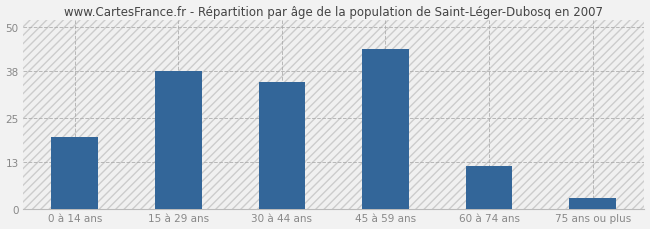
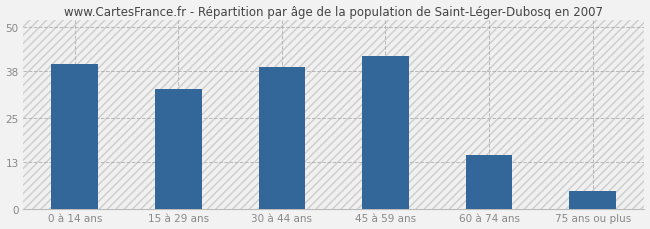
0 à 14 ans: 20 -> 40
15 à 29 ans: 38 -> 33
30 à 44 ans: 35 -> 39
45 à 59 ans: 44 -> 42
60 à 74 ans: 12 -> 15
75 ans ou plus: 3 -> 5
